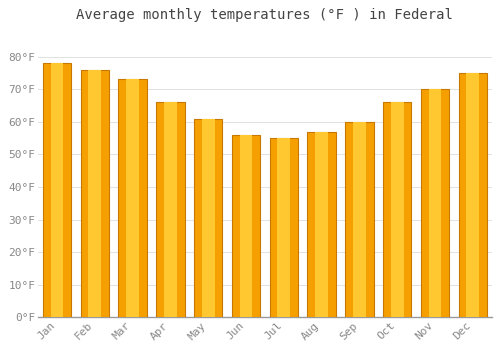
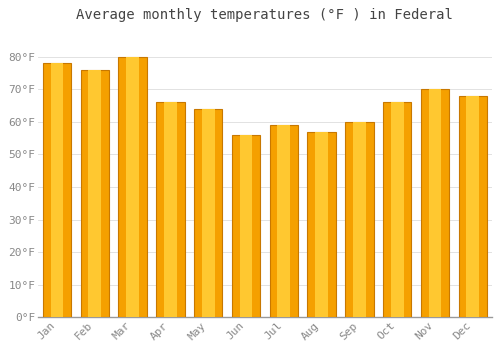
Mar: 73°F -> 80°F
May: 61°F -> 64°F
Jul: 55°F -> 59°F
Dec: 75°F -> 68°F
